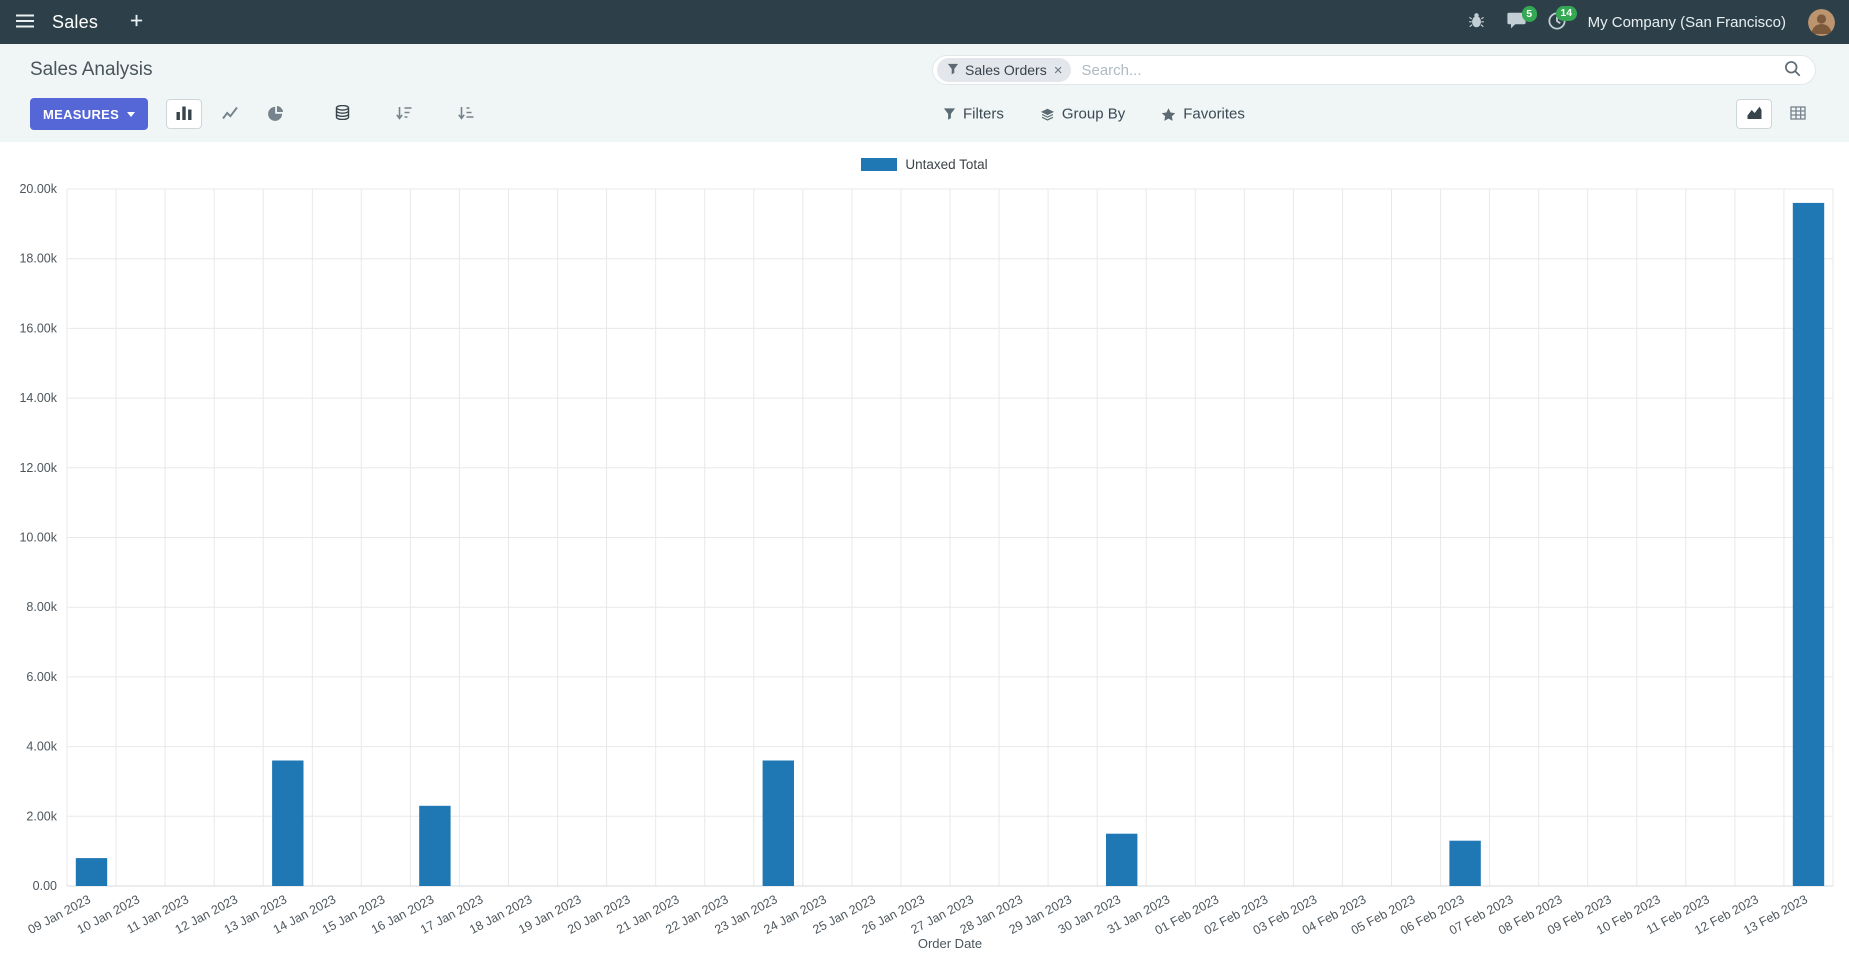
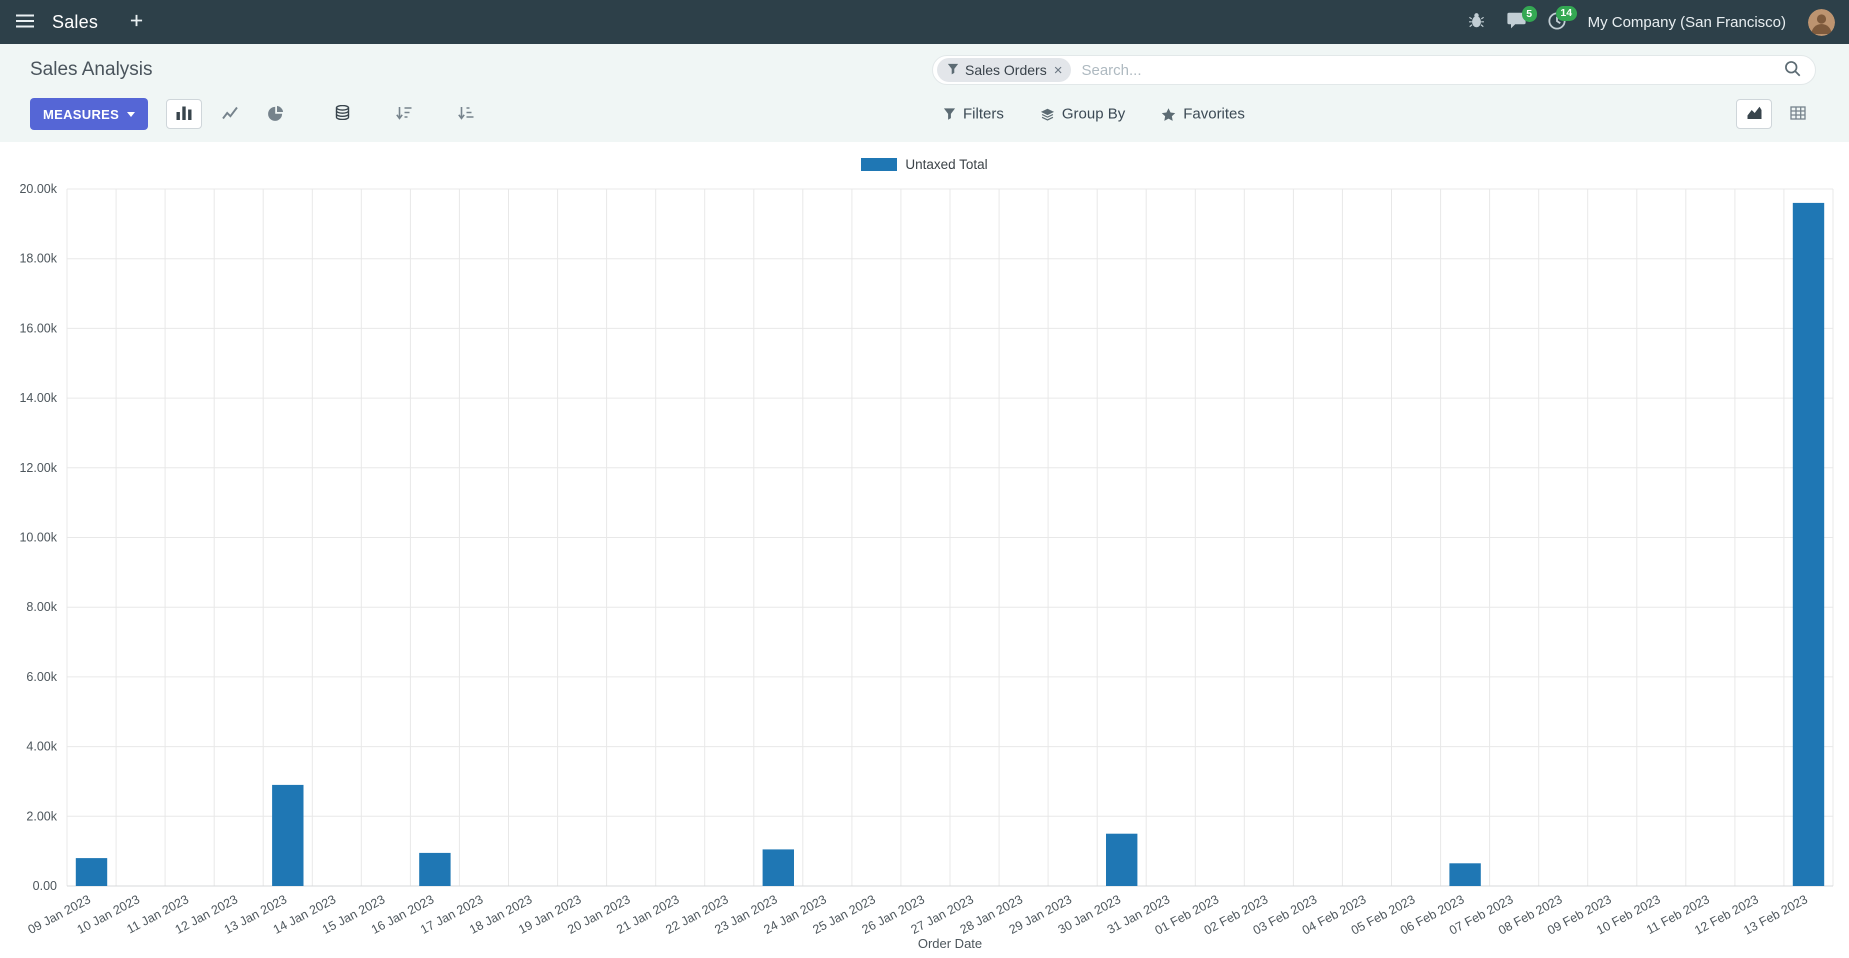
13 Jan 2023: 3.6k -> 2.9k
16 Jan 2023: 2.3k -> 1.0k
23 Jan 2023: 3.6k -> 1.0k
06 Feb 2023: 1.3k -> 0.6k
